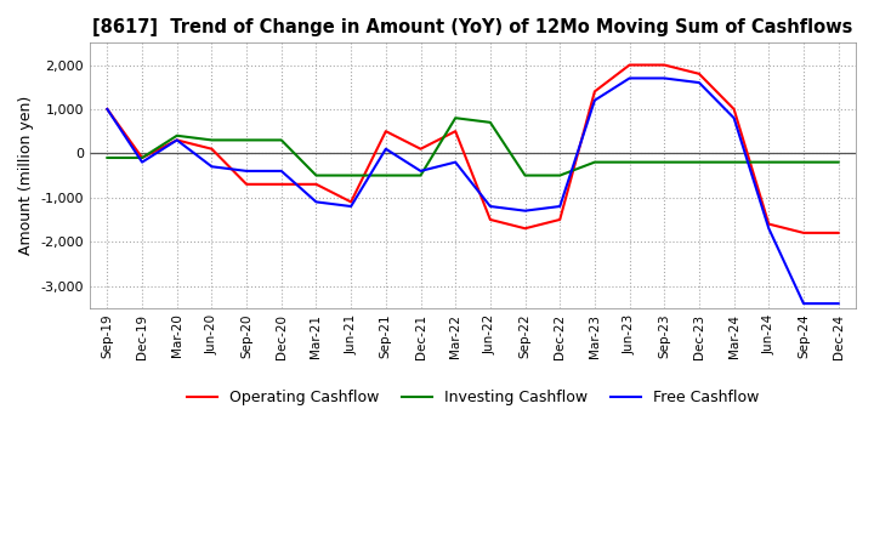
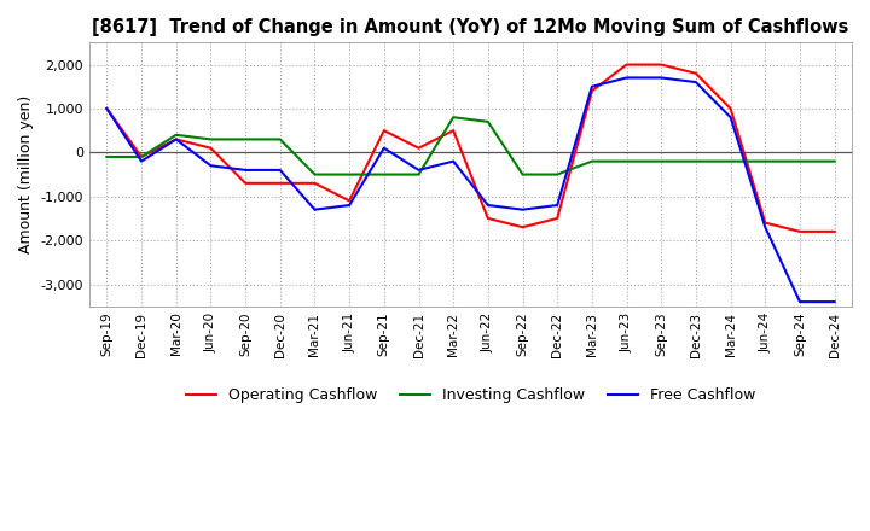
Free Cashflow/Mar-21: -1,100 -> -1,300
Free Cashflow/Mar-23: 1,200 -> 1,500
